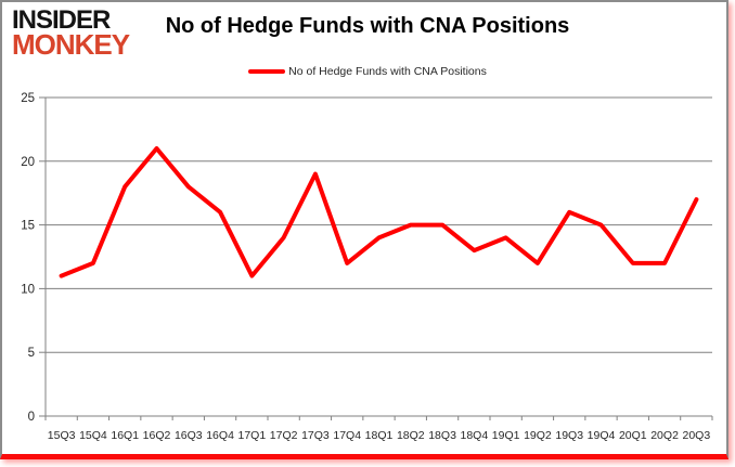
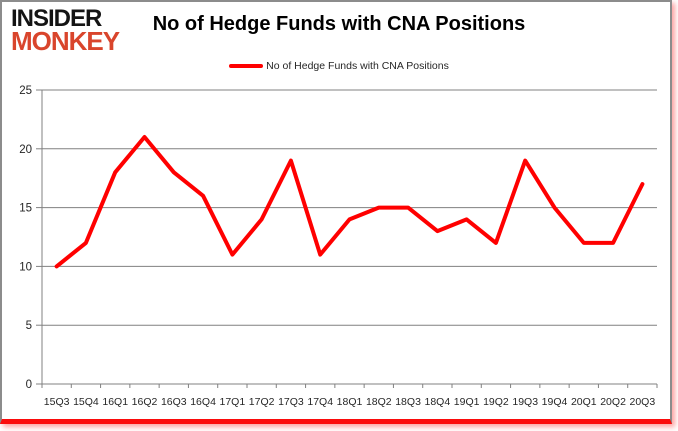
15Q3: 11 -> 10
17Q4: 12 -> 11
19Q3: 16 -> 19
